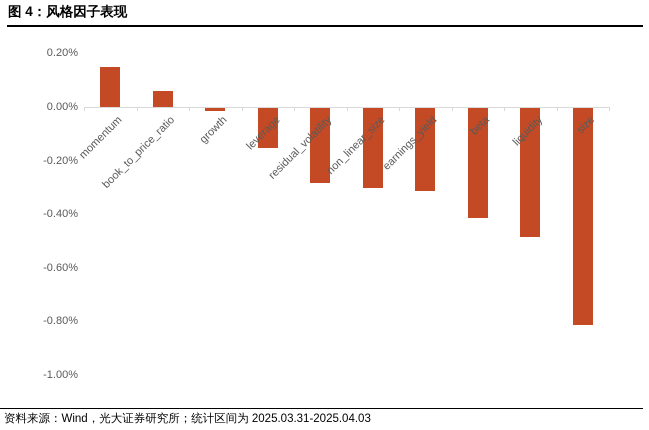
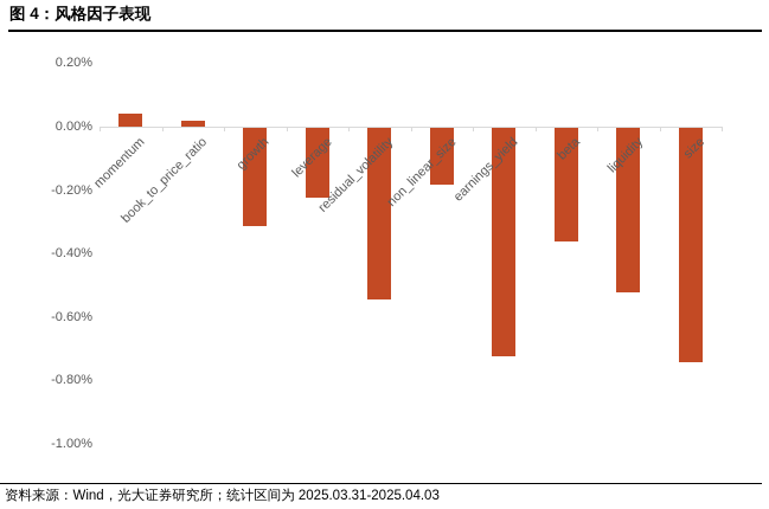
momentum: 0.15% -> 0.04%
book_to_price_ratio: 0.06% -> 0.02%
growth: -0.01% -> -0.31%
leverage: -0.15% -> -0.22%
residual_volatility: -0.28% -> -0.54%
non_linear_size: -0.30% -> -0.18%
earnings_yield: -0.31% -> -0.72%
beta: -0.41% -> -0.36%
liquidity: -0.48% -> -0.52%
size: -0.81% -> -0.74%
